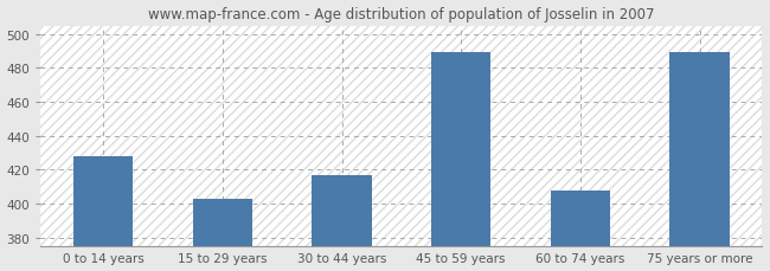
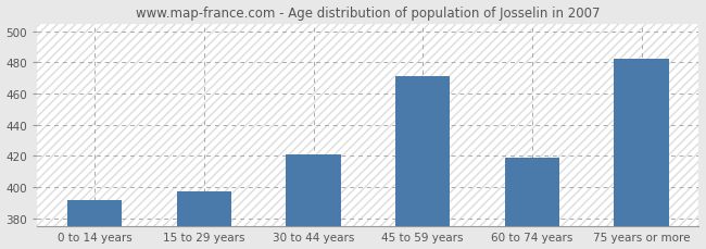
0 to 14 years: 428 -> 392
15 to 29 years: 403 -> 397
30 to 44 years: 417 -> 421
45 to 59 years: 489 -> 471
60 to 74 years: 408 -> 419
75 years or more: 489 -> 482
